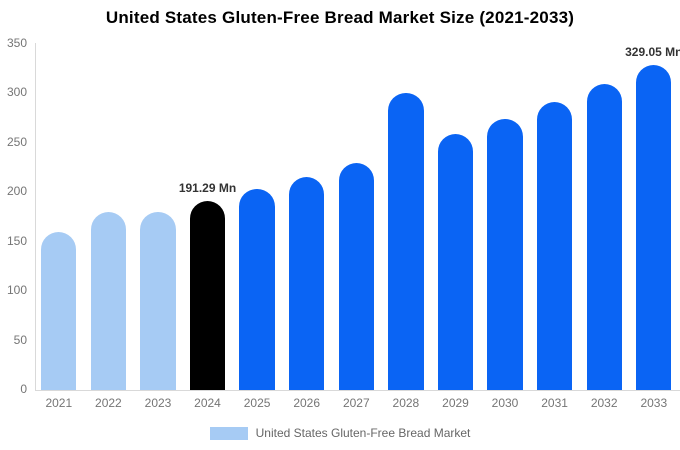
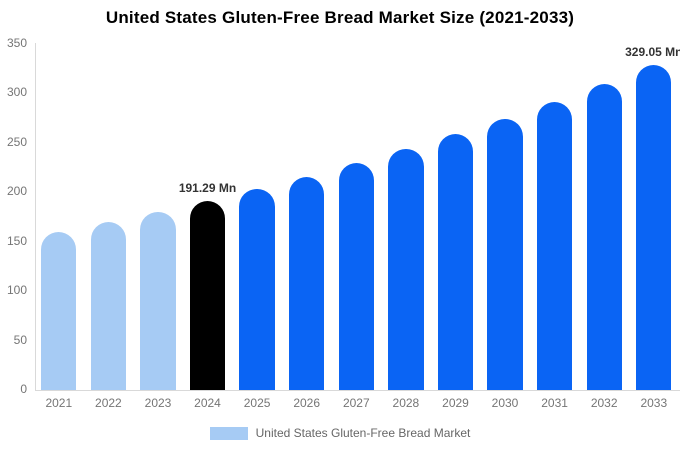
2022: 180 -> 170
2028: 300 -> 240
